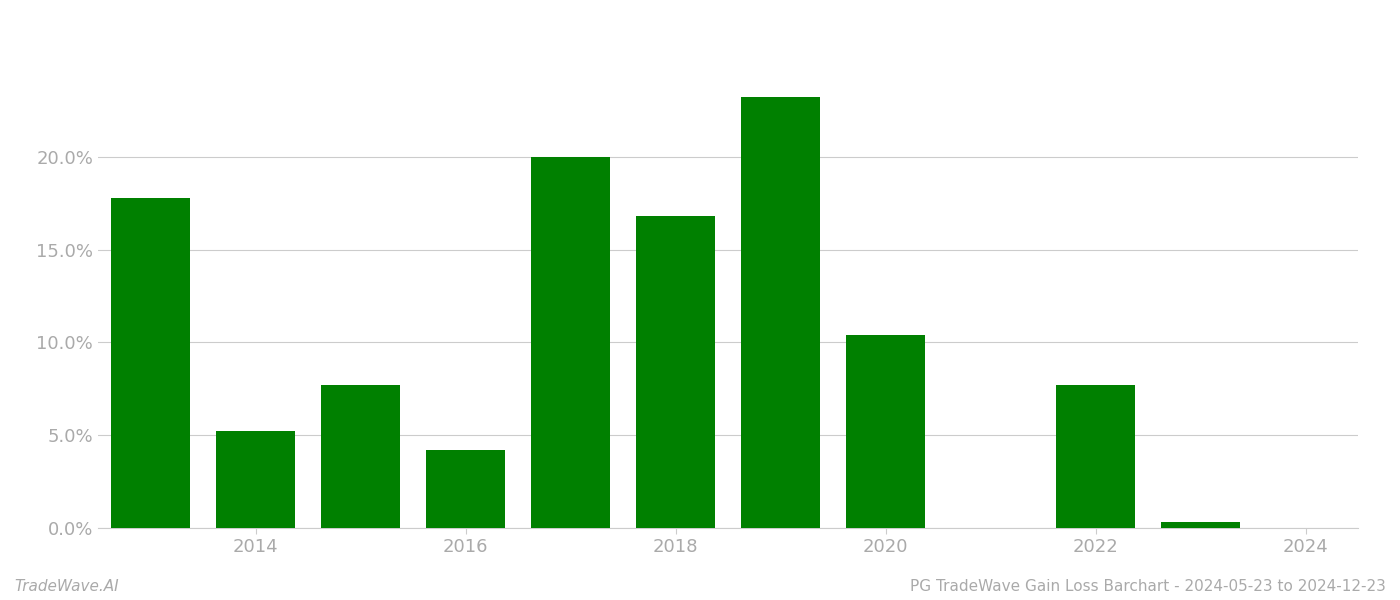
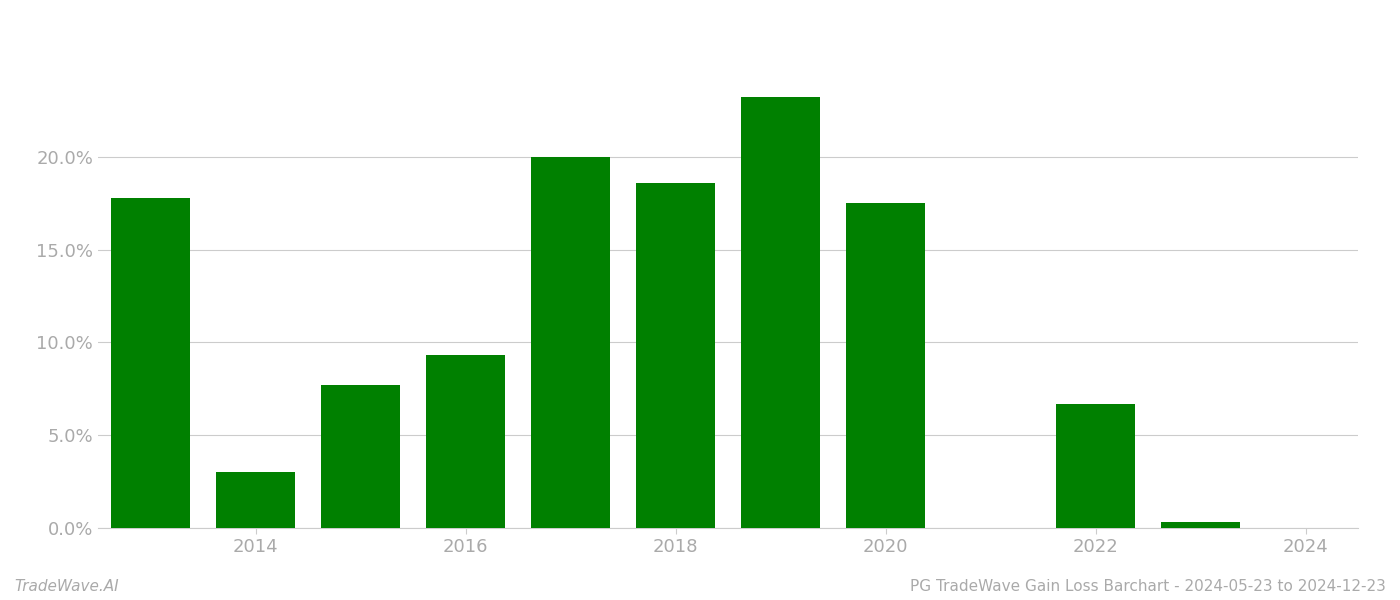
2014: 5.2% -> 3.0%
2016: 4.2% -> 9.3%
2018: 16.8% -> 18.6%
2020: 10.4% -> 17.5%
2022: 7.7% -> 6.7%
